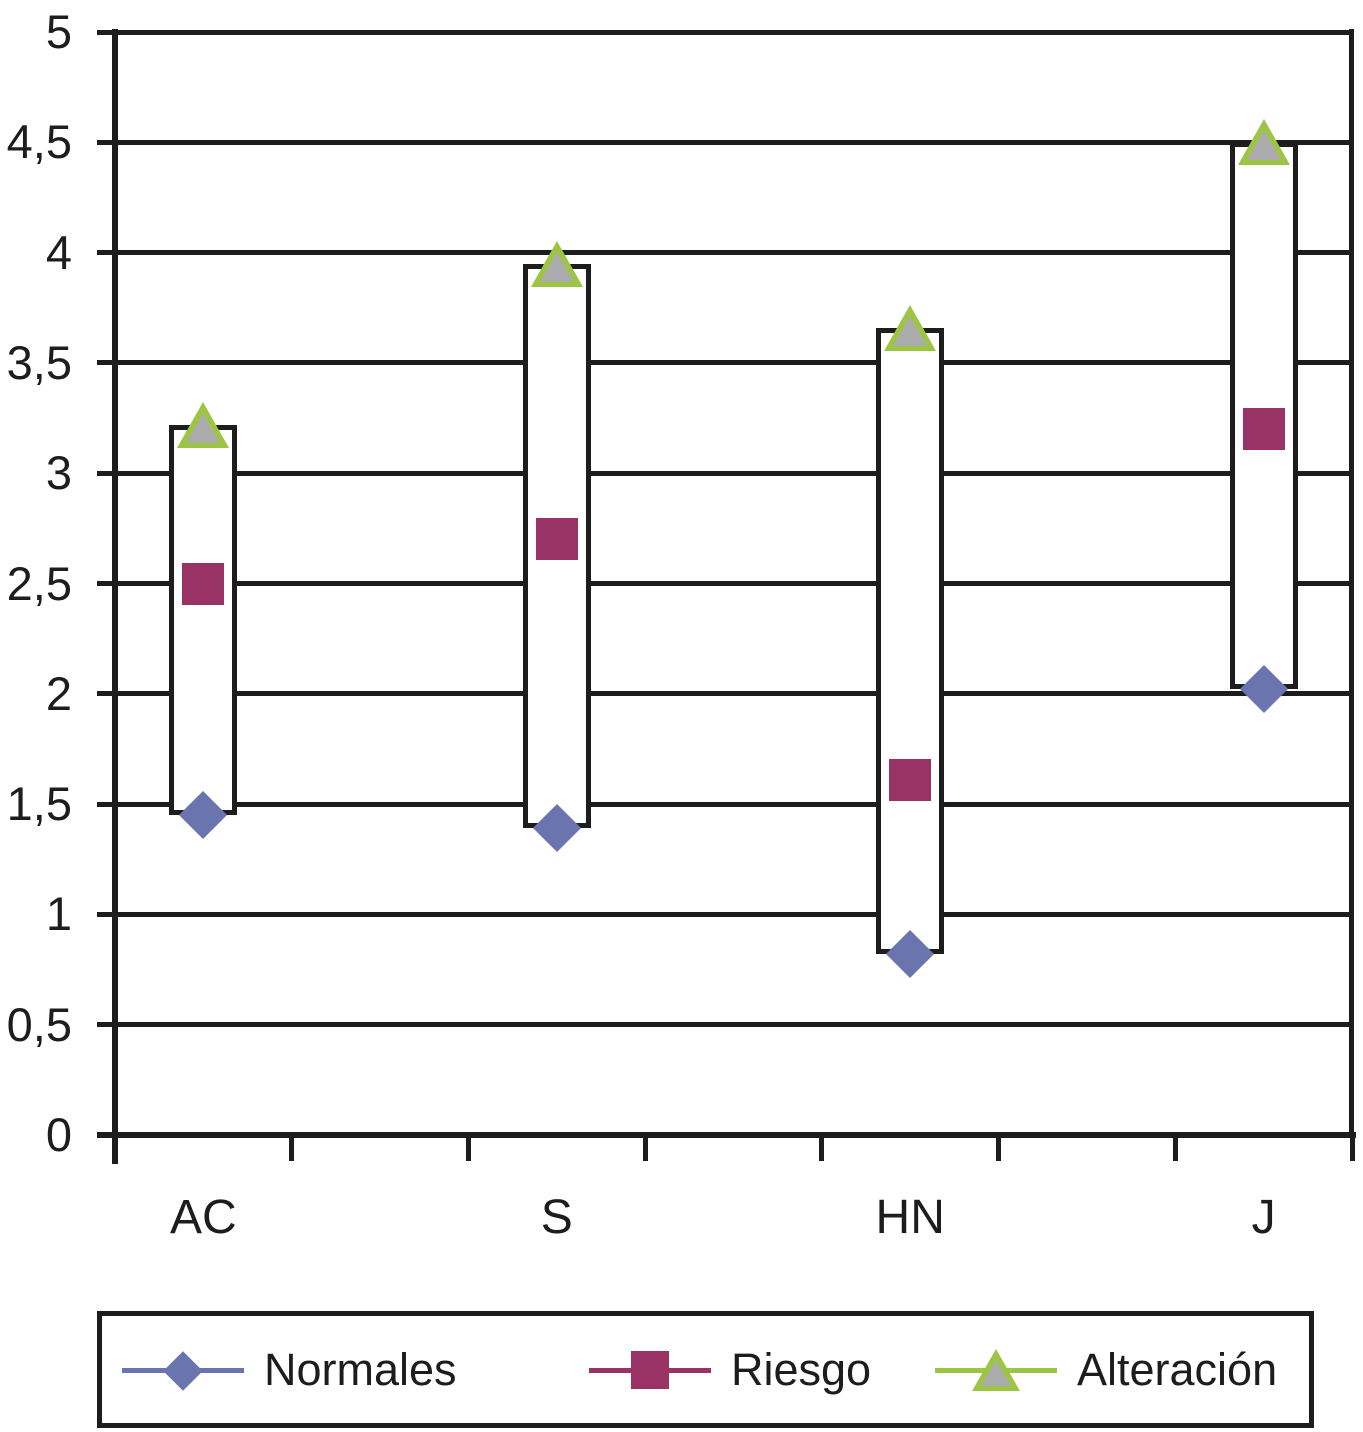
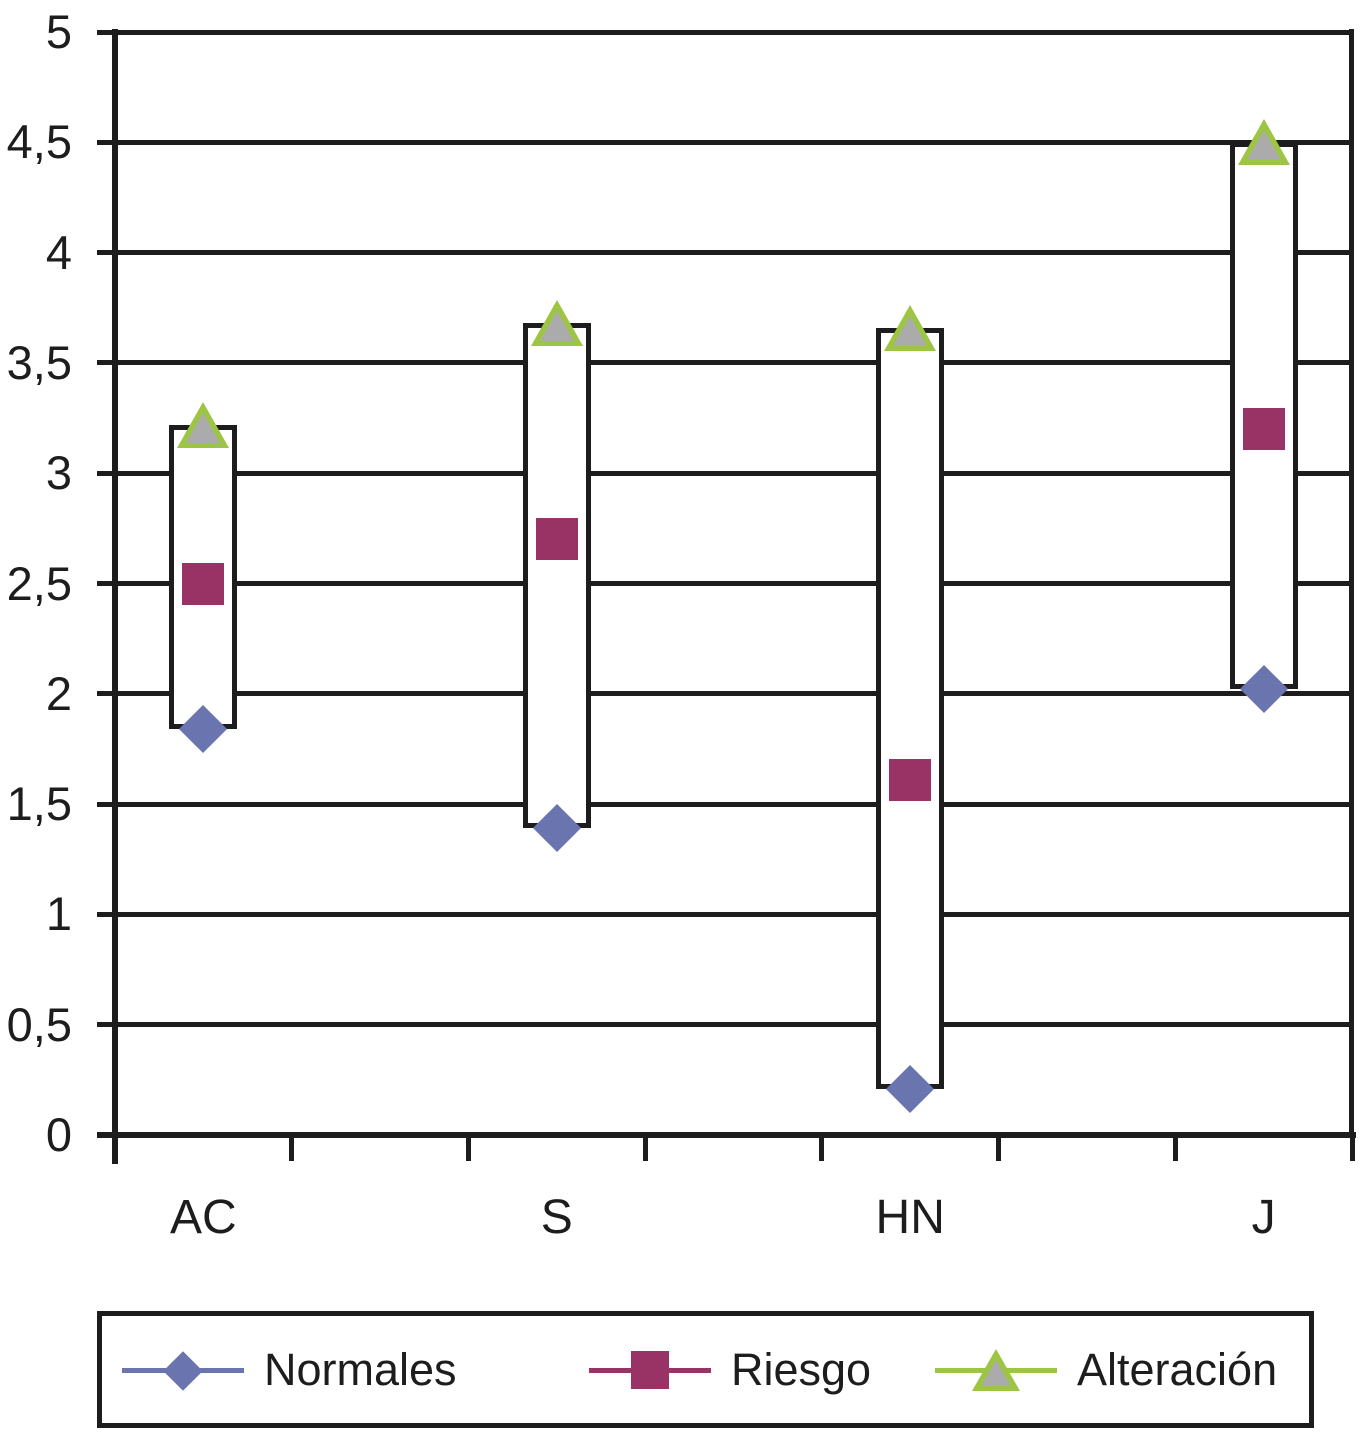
Normales/AC: 1.45 -> 1.84
Alteración/S: 3.95 -> 3.68
Normales/HN: 0.82 -> 0.21
